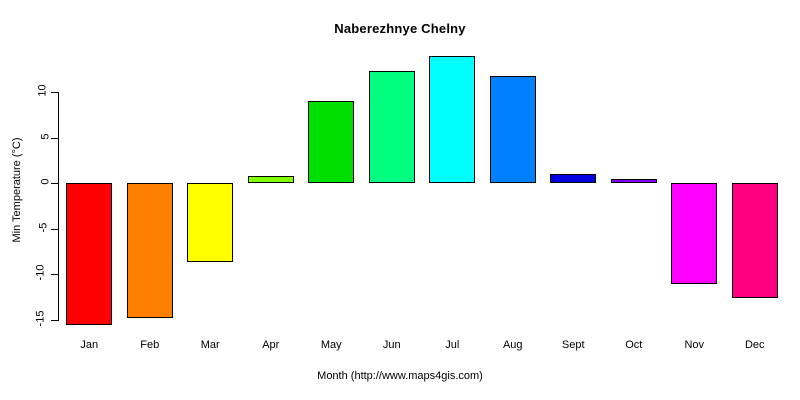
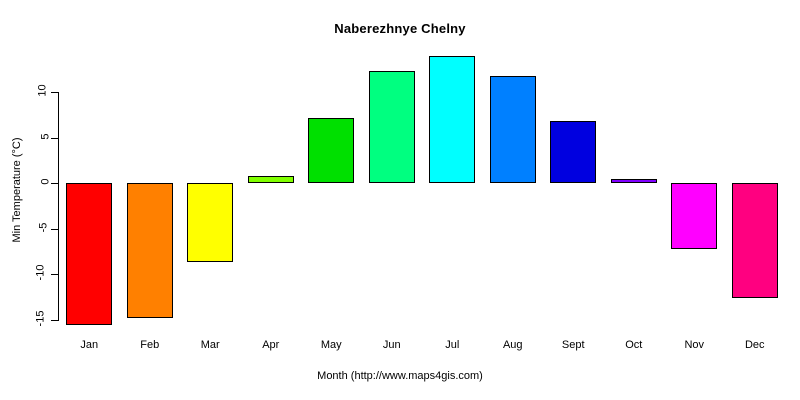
May: 9 -> 7
Sept: 1 -> 7
Nov: -11 -> -7
